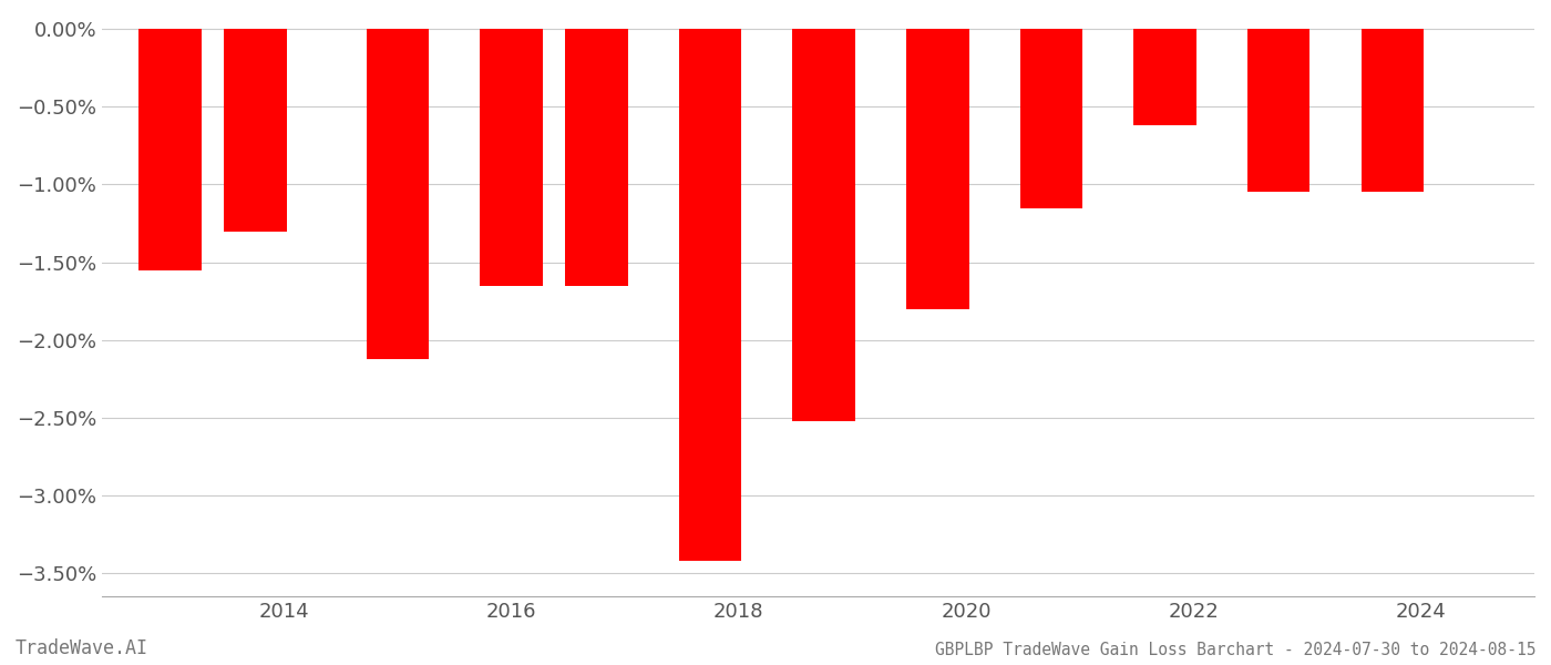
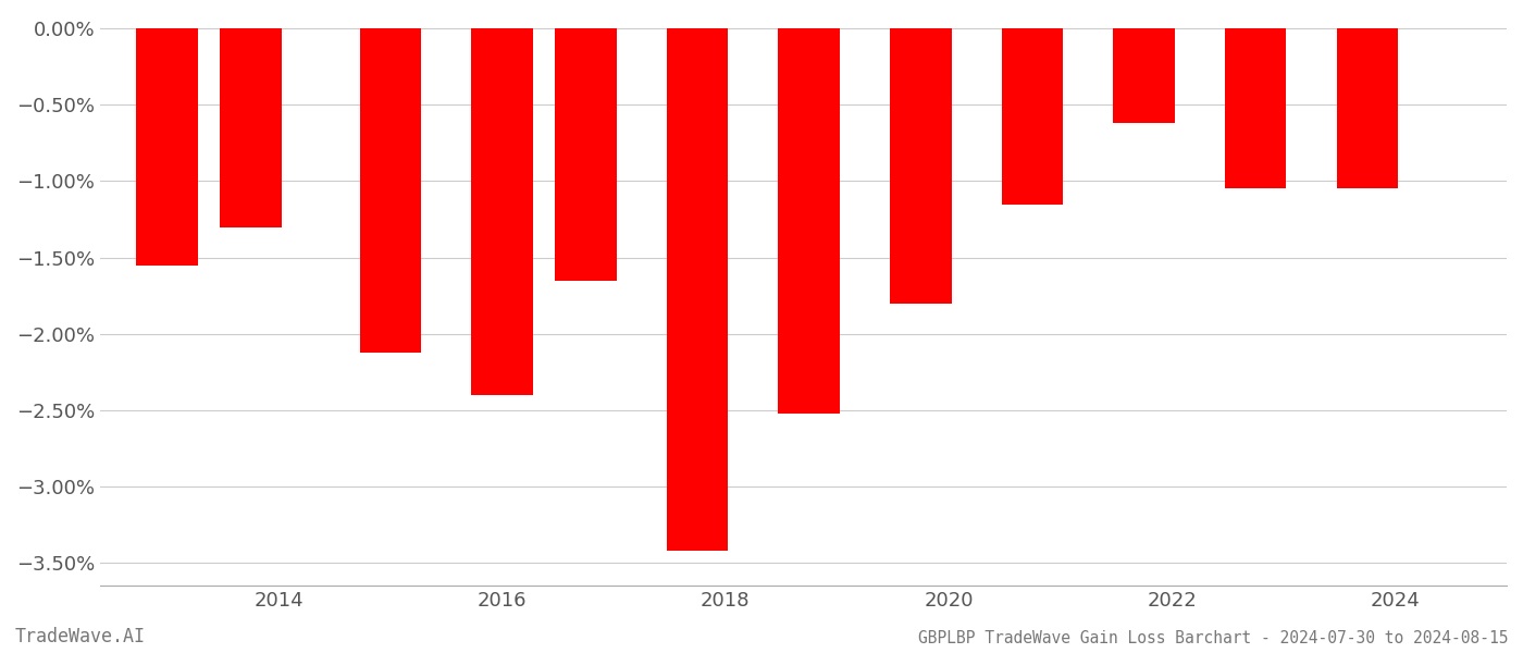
2016: -1.65% -> -2.40%
